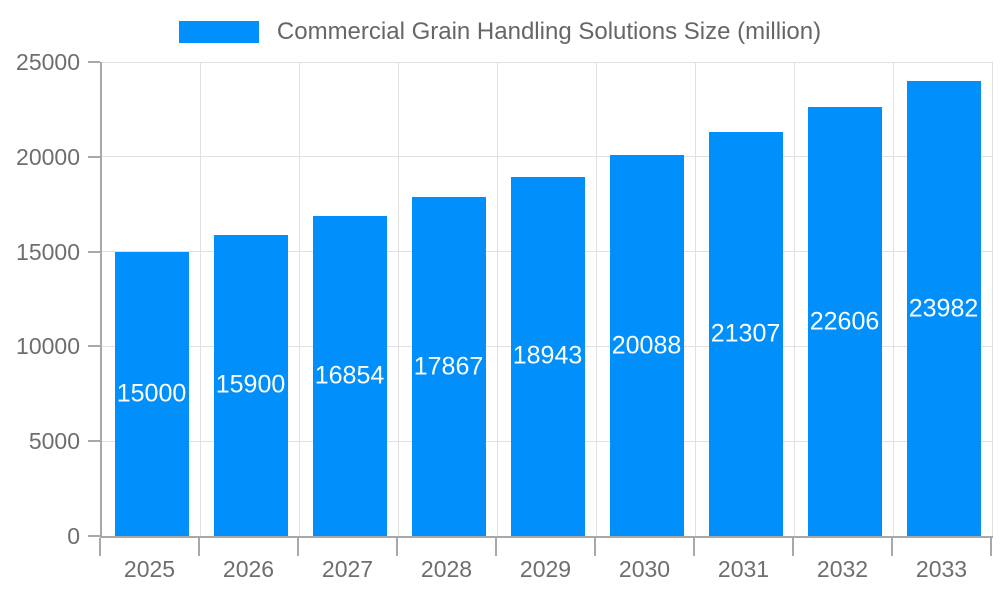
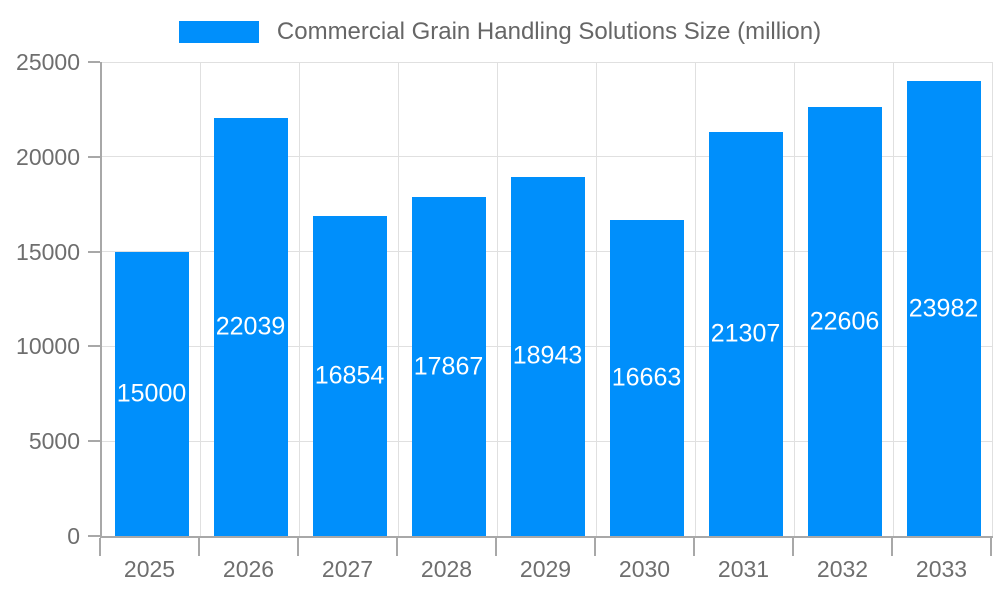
2026: 15900 -> 22039
2030: 20088 -> 16663
